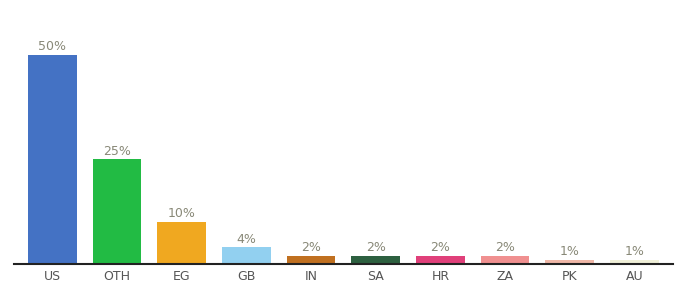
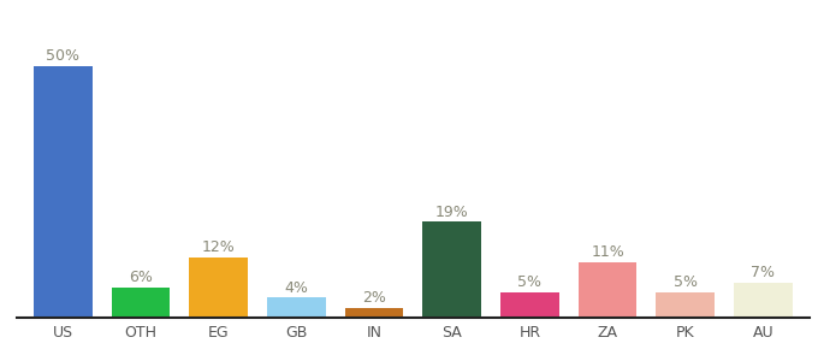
OTH: 25% -> 6%
EG: 10% -> 12%
SA: 2% -> 19%
HR: 2% -> 5%
ZA: 2% -> 11%
PK: 1% -> 5%
AU: 1% -> 7%
